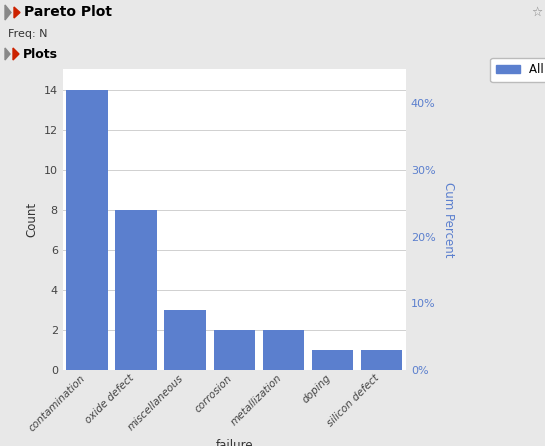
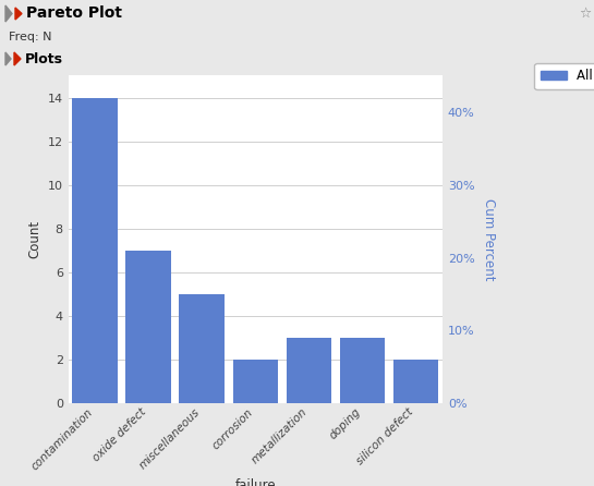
oxide defect: 8 -> 7
miscellaneous: 3 -> 5
metallization: 2 -> 3
doping: 1 -> 3
silicon defect: 1 -> 2
